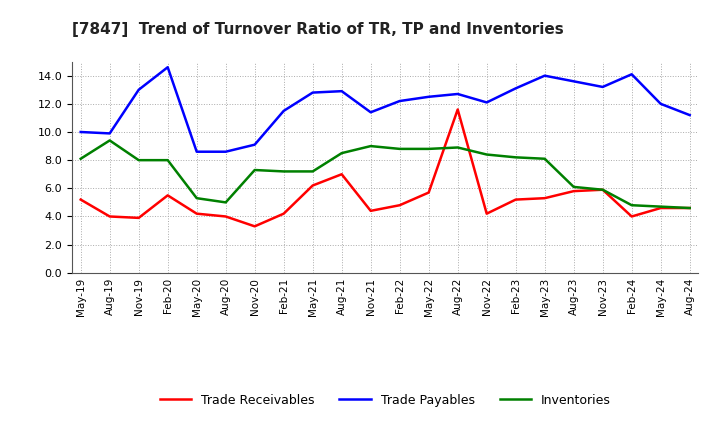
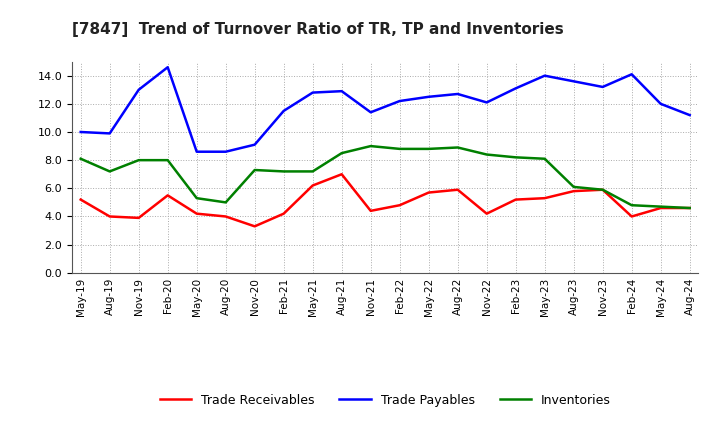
Inventories/Aug-19: 9.4 -> 7.2
Trade Receivables/Aug-22: 11.6 -> 5.9
